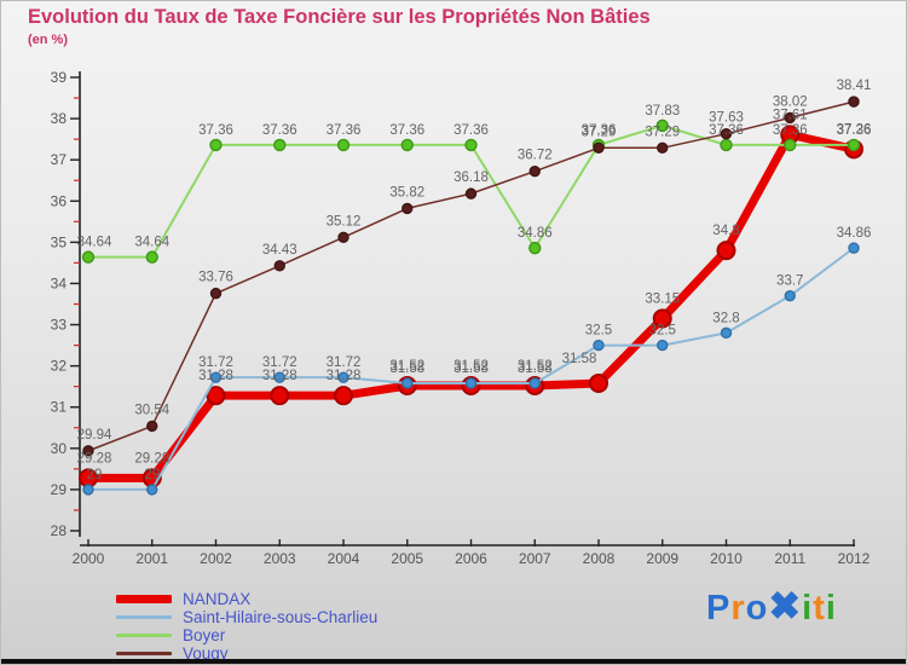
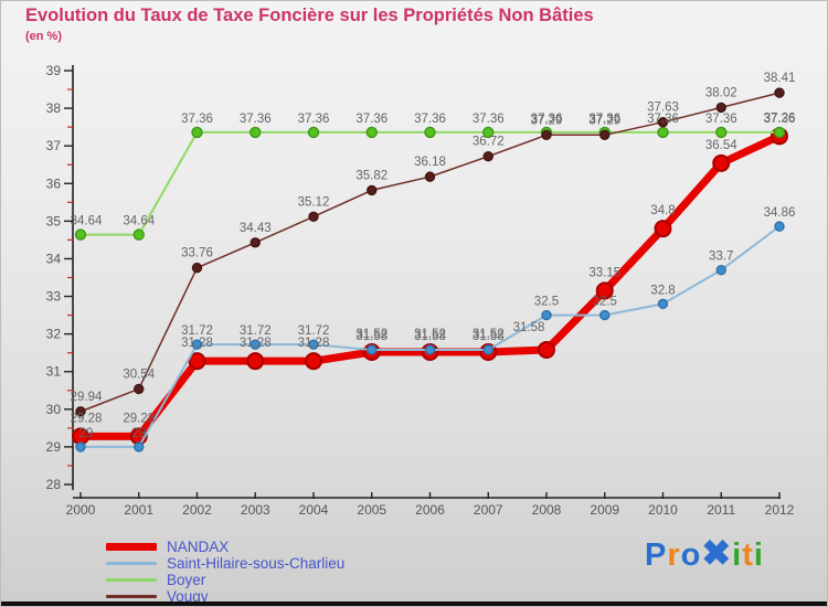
Boyer/2007: 34.86 -> 37.36
Boyer/2009: 37.83 -> 37.36
NANDAX/2011: 37.61 -> 36.54
